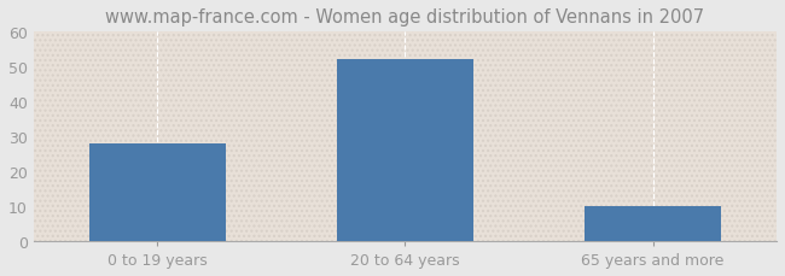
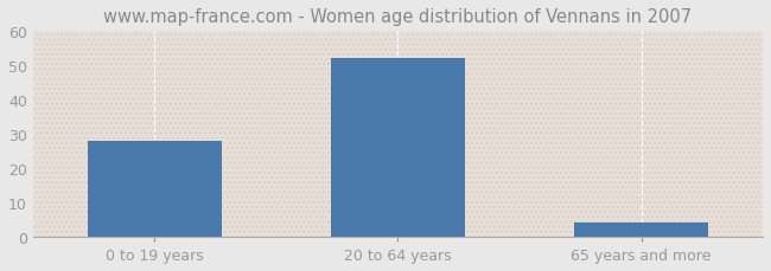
65 years and more: 10 -> 4
